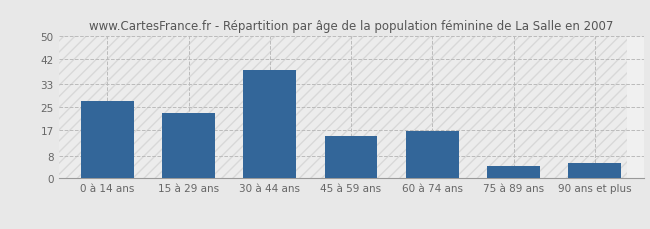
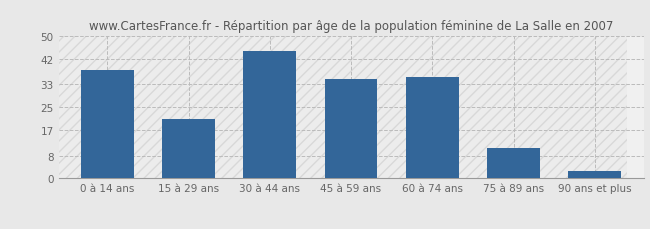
0 à 14 ans: 27.0 -> 38.0
15 à 29 ans: 23.0 -> 21.0
30 à 44 ans: 38.0 -> 44.5
45 à 59 ans: 15.0 -> 35.0
60 à 74 ans: 16.5 -> 35.5
75 à 89 ans: 4.5 -> 10.5
90 ans et plus: 5.5 -> 2.5
